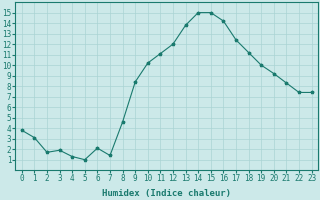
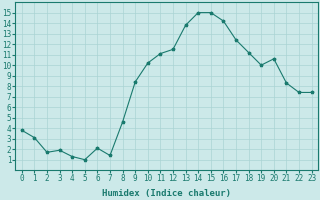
12: 12.0 -> 11.5
20: 9.2 -> 10.6
